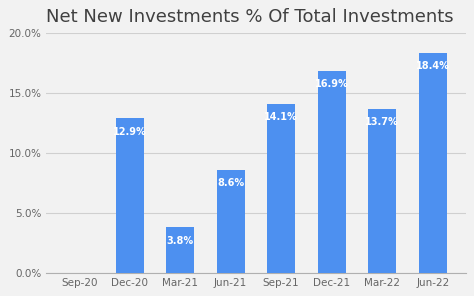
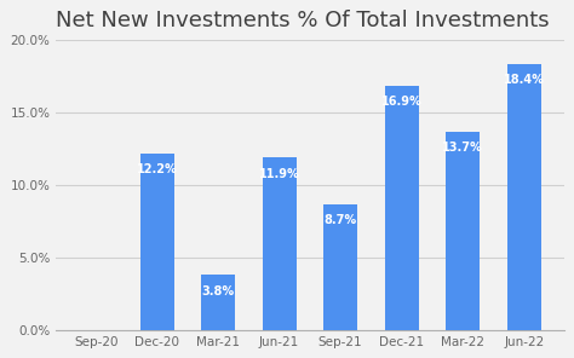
Dec-20: 12.9% -> 12.2%
Jun-21: 8.6% -> 11.9%
Sep-21: 14.1% -> 8.7%
